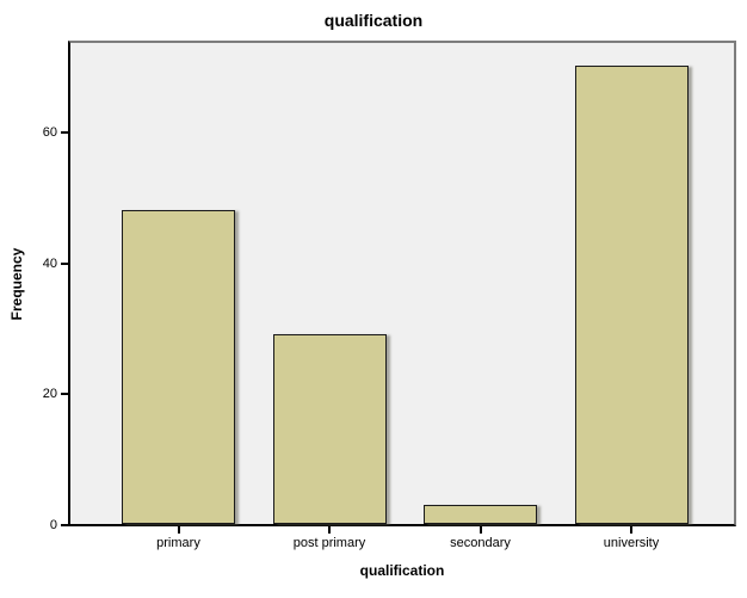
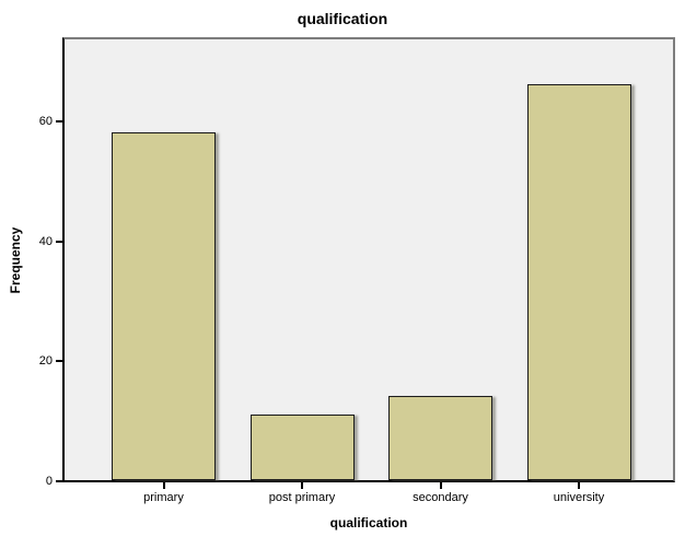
primary: 48 -> 58
post primary: 29 -> 11
secondary: 3 -> 14
university: 70 -> 66
